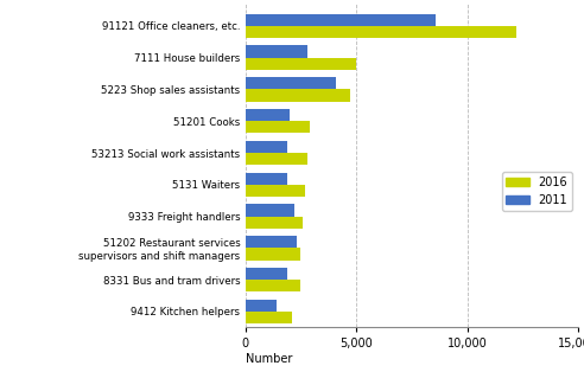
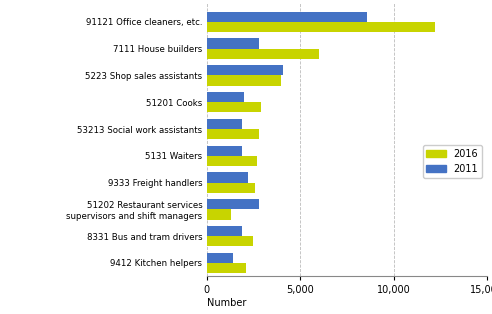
2016/7111 House builders: 5,000 -> 6,000
2016/5223 Shop sales assistants: 4,700 -> 4,000
2011/51202 Restaurant services supervisors and shift managers: 2,300 -> 2,800
2016/51202 Restaurant services supervisors and shift managers: 2,500 -> 1,300
